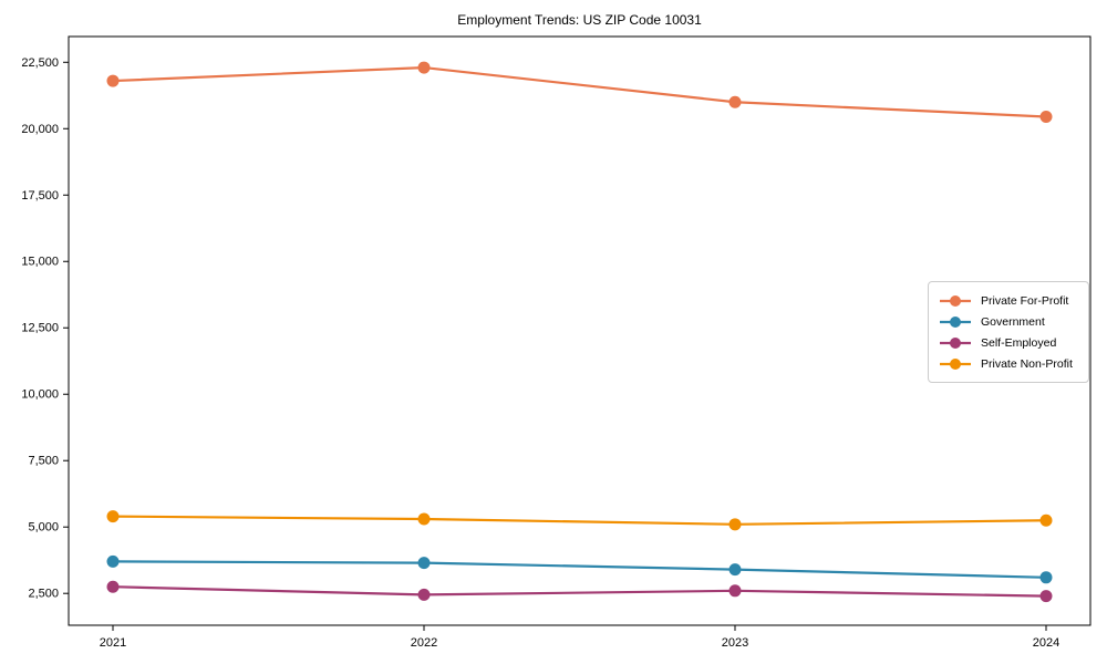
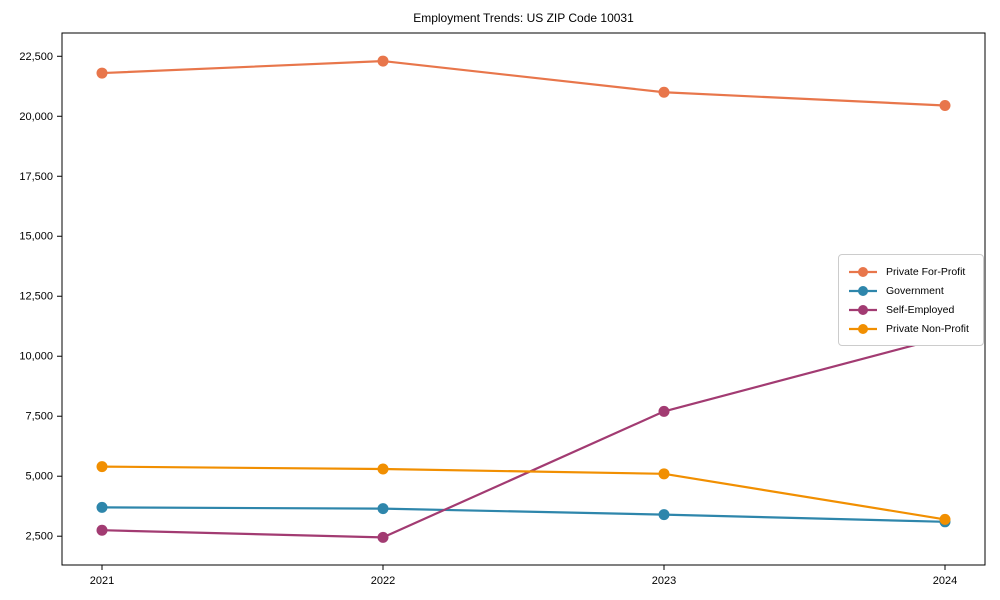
Self-Employed/2023: 2600 -> 7700
Self-Employed/2024: 2400 -> 10800
Private Non-Profit/2024: 5200 -> 3200
